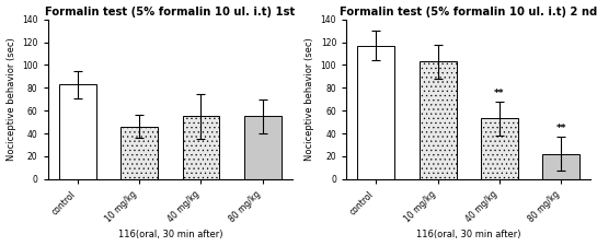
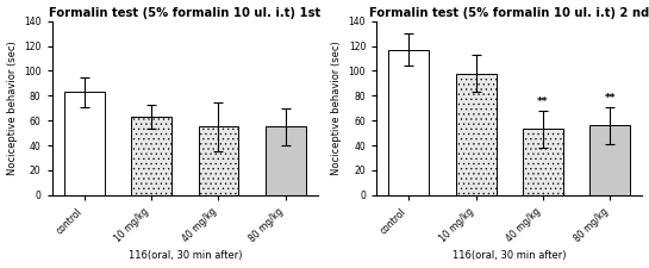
Formalin test (5% formalin 10 ul. i.t) 1st/10 mg/kg: 46 -> 63
Formalin test (5% formalin 10 ul. i.t) 2 nd/10 mg/kg: 103 -> 98
Formalin test (5% formalin 10 ul. i.t) 2 nd/80 mg/kg: 22 -> 56
